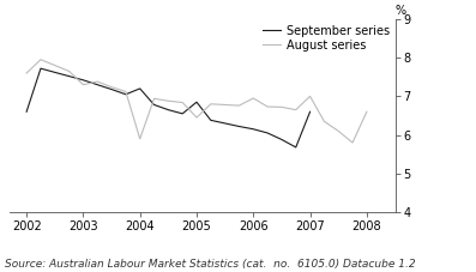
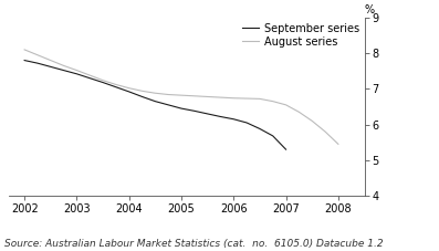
September series/2002: 6.60 -> 7.80
August series/2002: 7.60 -> 8.10
August series/2003: 7.30 -> 7.52
September series/2004: 7.20 -> 6.92
August series/2004: 5.90 -> 7.02
September series/2005: 6.85 -> 6.45
August series/2005: 6.45 -> 6.82
August series/2006: 6.95 -> 6.74
September series/2007: 6.60 -> 5.30
August series/2007: 7.00 -> 6.55
August series/2008: 6.60 -> 5.45
